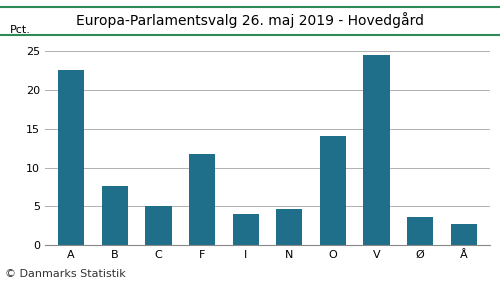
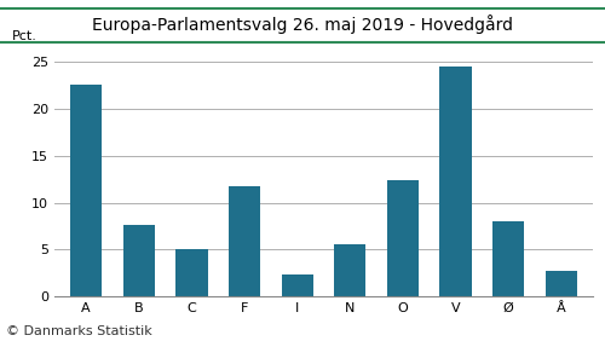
I: 4.0 -> 2.4
N: 4.7 -> 5.6
O: 14.1 -> 12.4
Ø: 3.6 -> 8.0
